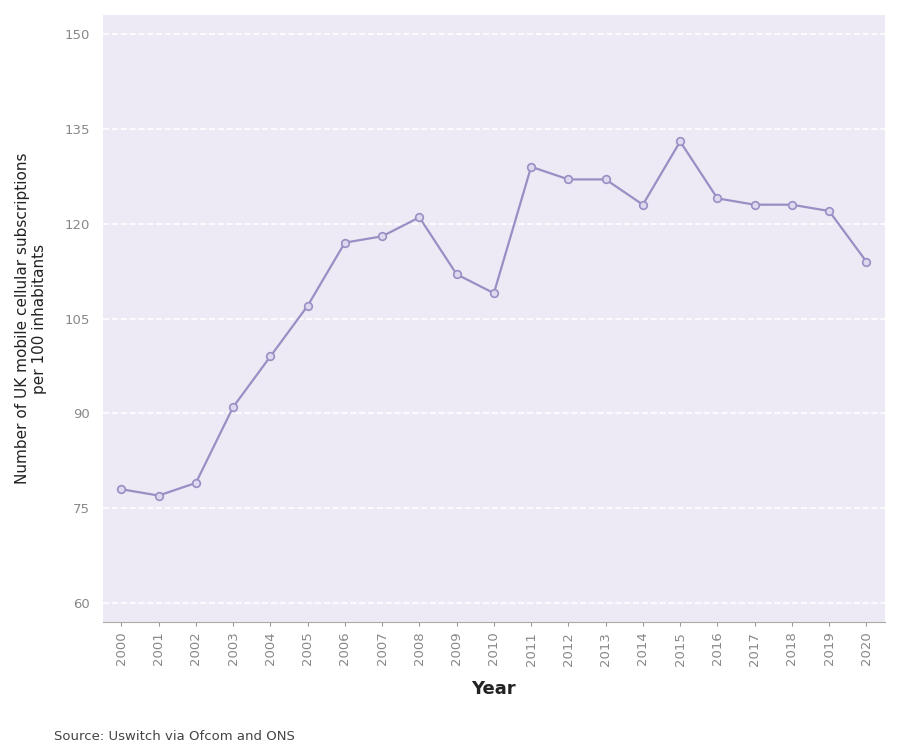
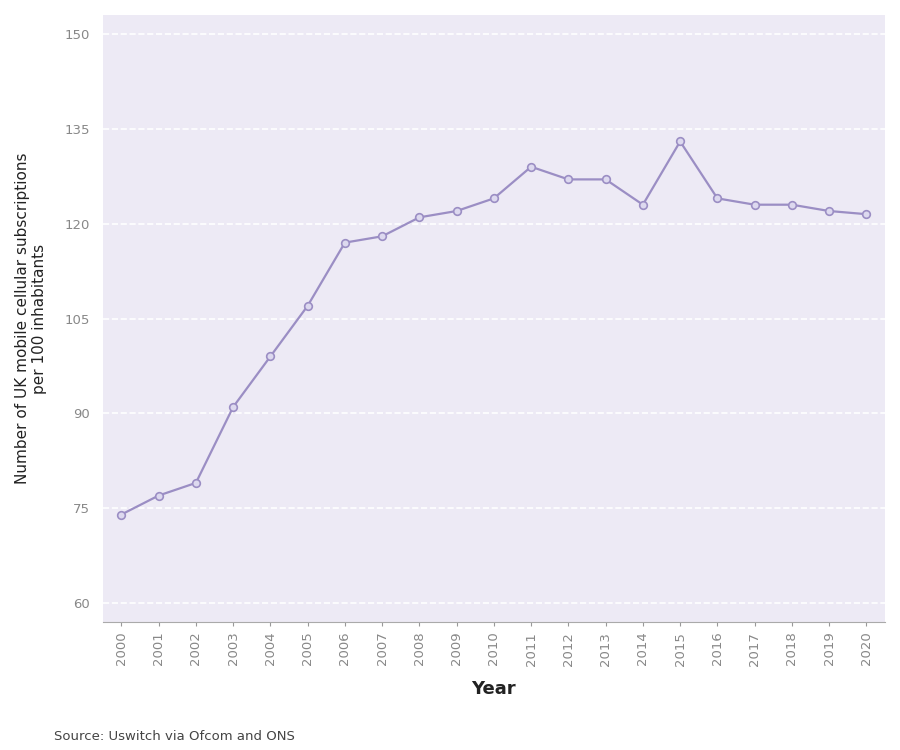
2000: 78.0 -> 74.0
2009: 112.0 -> 122.0
2010: 109.0 -> 124.0
2020: 114.0 -> 121.5
